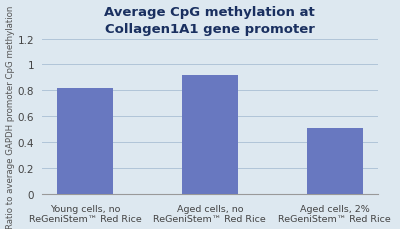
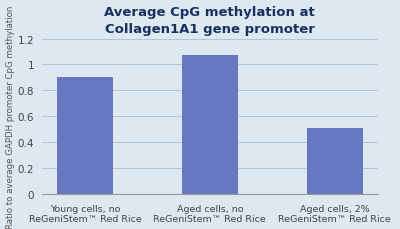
Young cells, no ReGeniStem™ Red Rice: 0.82 -> 0.90
Aged cells, no ReGeniStem™ Red Rice: 0.92 -> 1.07
